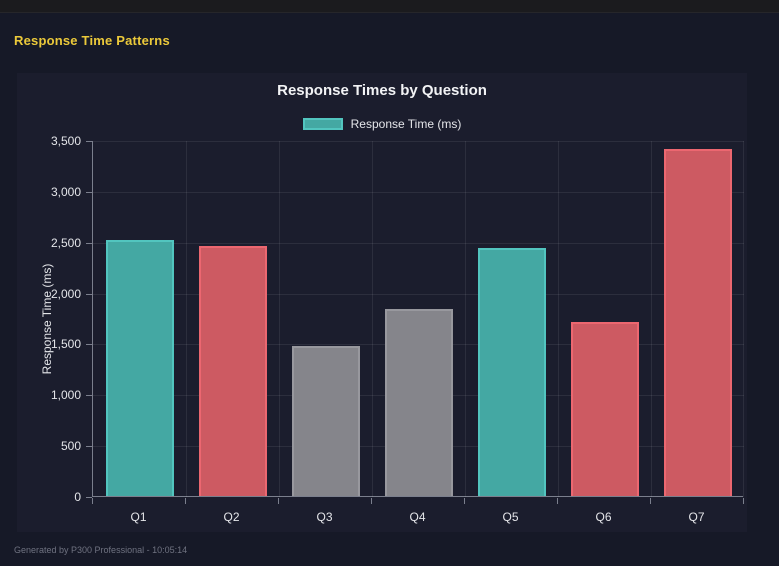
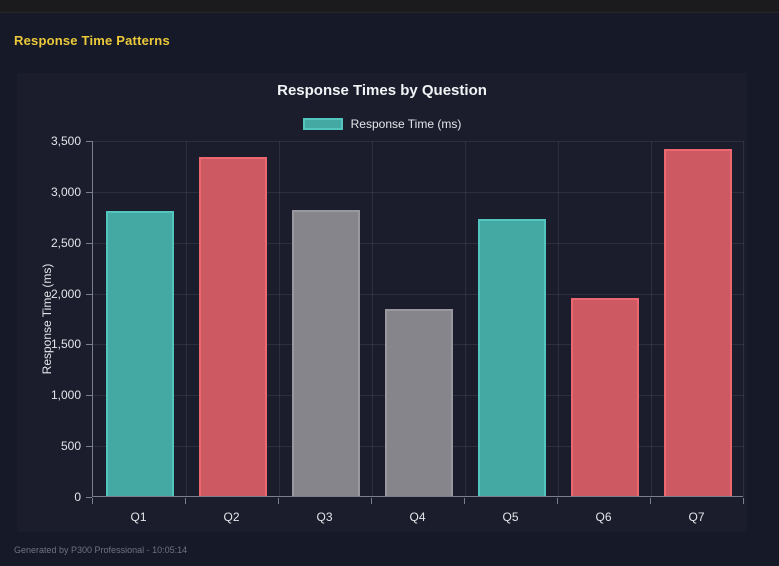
Q1: 2520 -> 2800
Q2: 2460 -> 3330
Q3: 1470 -> 2810
Q5: 2440 -> 2720
Q6: 1710 -> 1950
